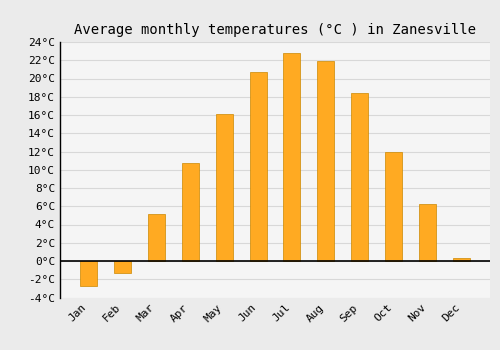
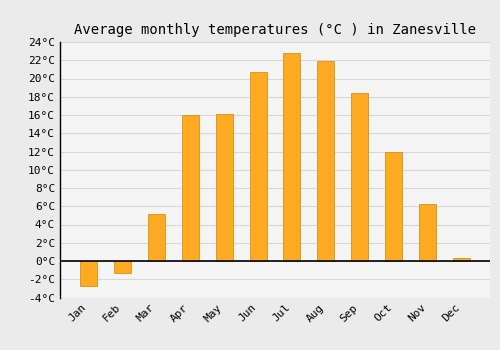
Apr: 10.7°C -> 16.0°C
